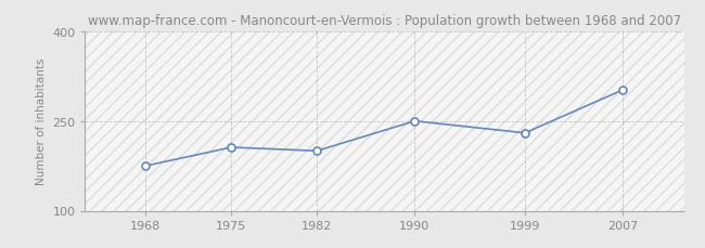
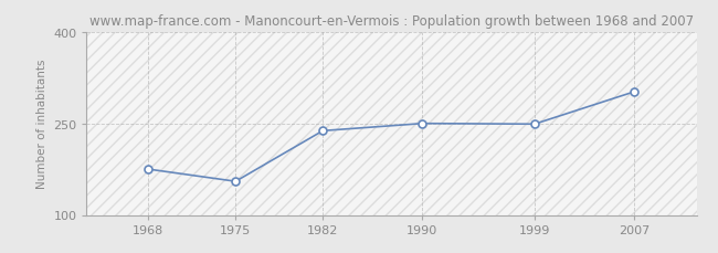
1975: 206 -> 155
1982: 200 -> 238
1999: 230 -> 249
